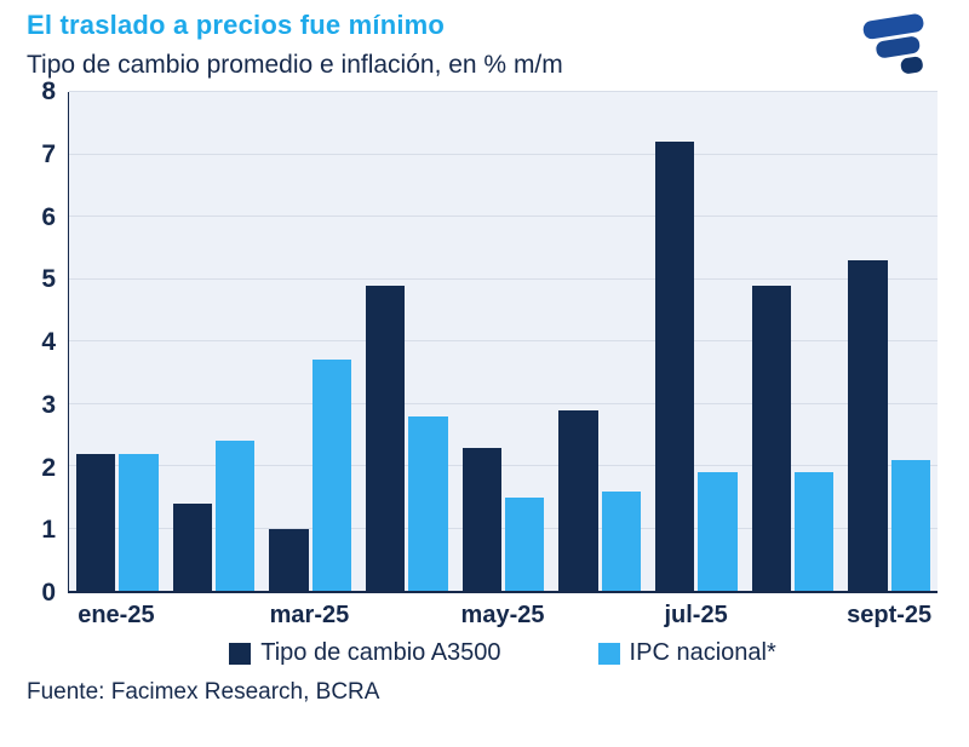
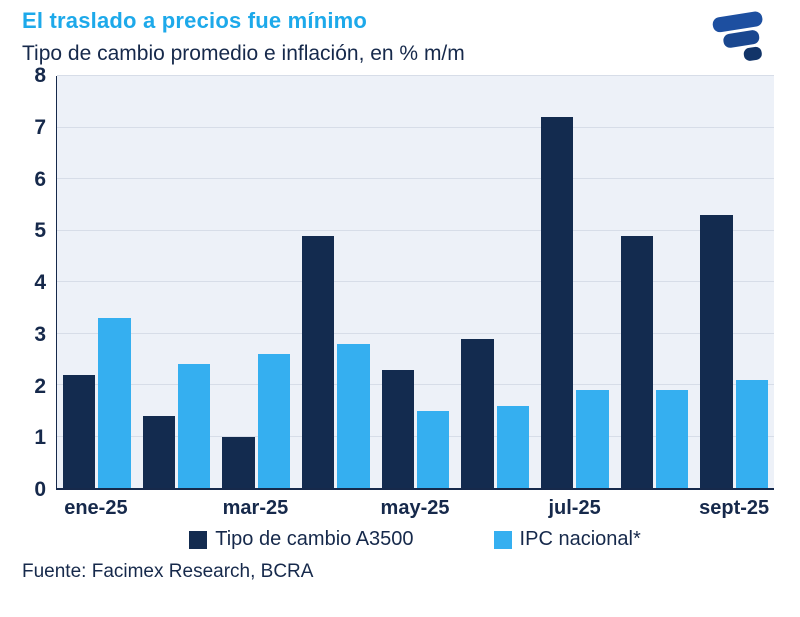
IPC nacional*/ene-25: 2.2 -> 3.3
IPC nacional*/mar-25: 3.7 -> 2.6
